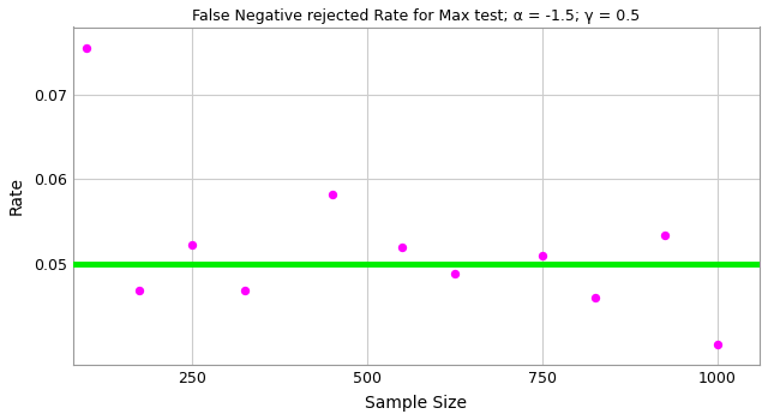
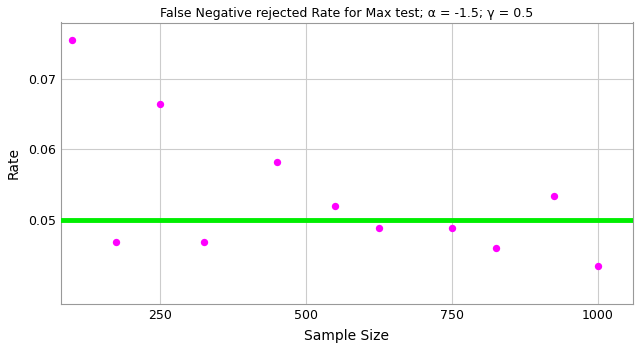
250: 0.0522 -> 0.0664
750: 0.0510 -> 0.0488
1000: 0.0405 -> 0.0434
